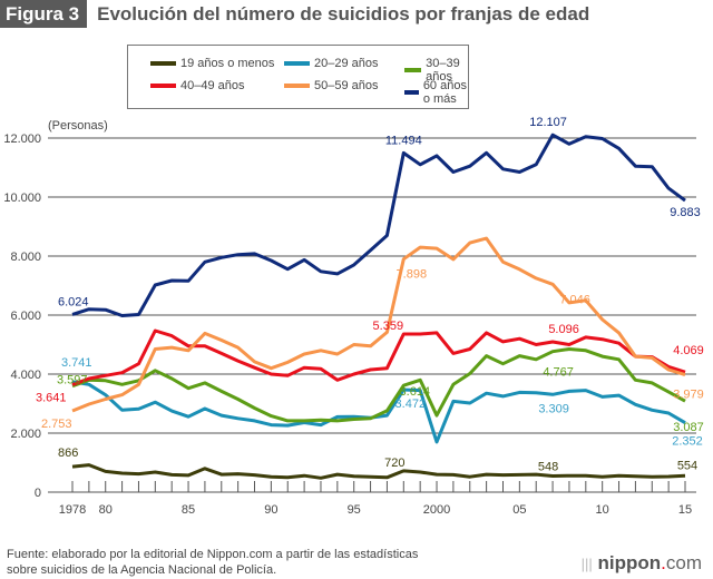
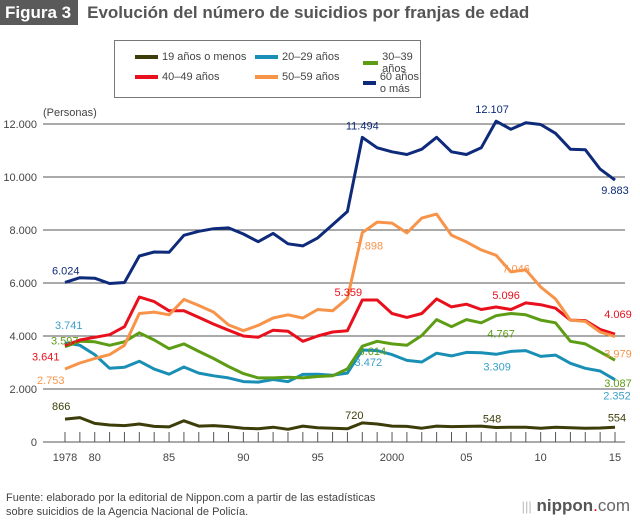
20–29 años/2000: 1700 -> 3300
30–39 años/2000: 2600 -> 3700
40–49 años/2000: 5400 -> 4800
60 años o más/2000: 11400 -> 11000
